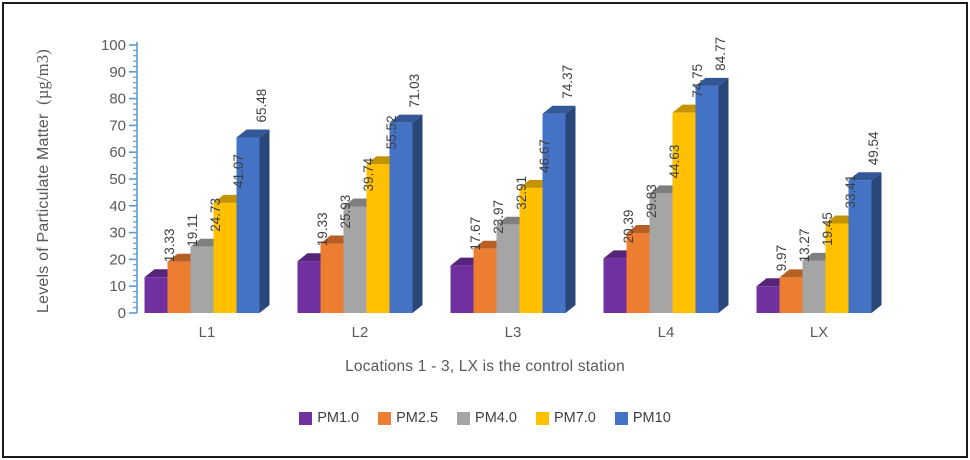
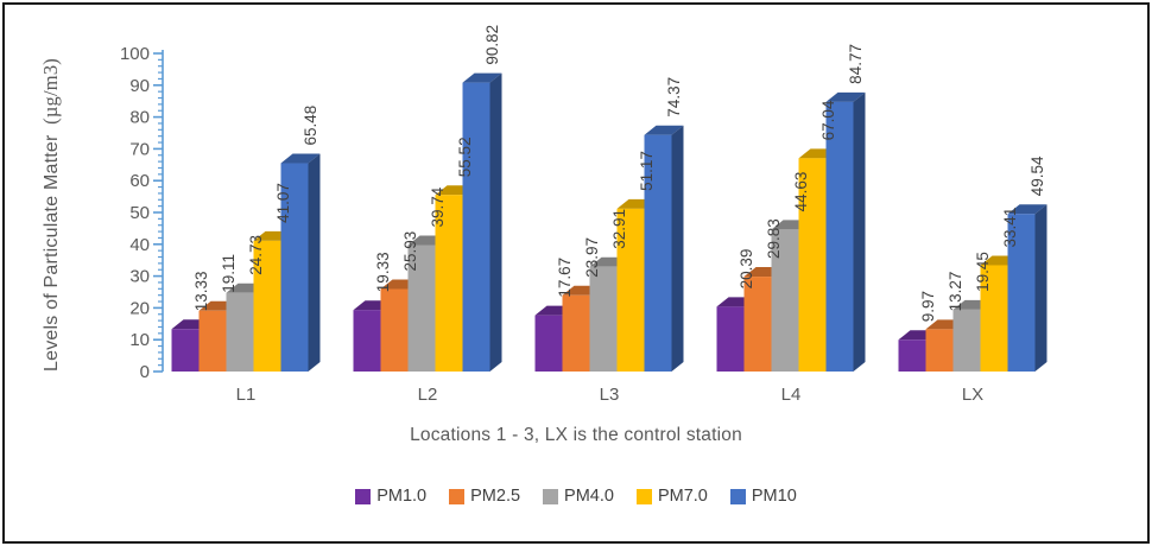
PM10/L2: 71.03 -> 90.82
PM7.0/L3: 46.67 -> 51.17
PM7.0/L4: 74.75 -> 67.04
